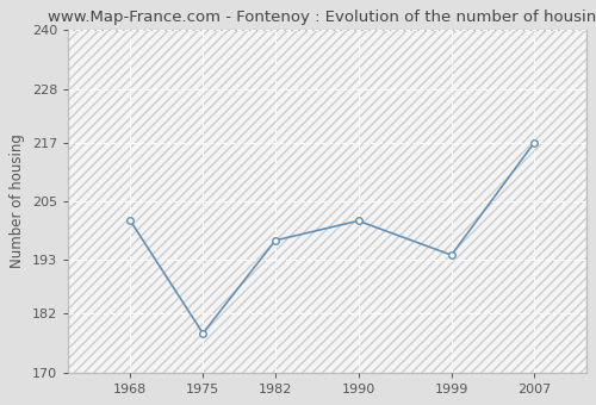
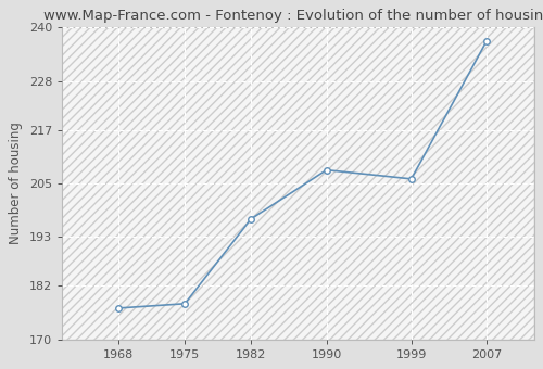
1968: 201 -> 177
1990: 201 -> 208
1999: 194 -> 206
2007: 217 -> 237
